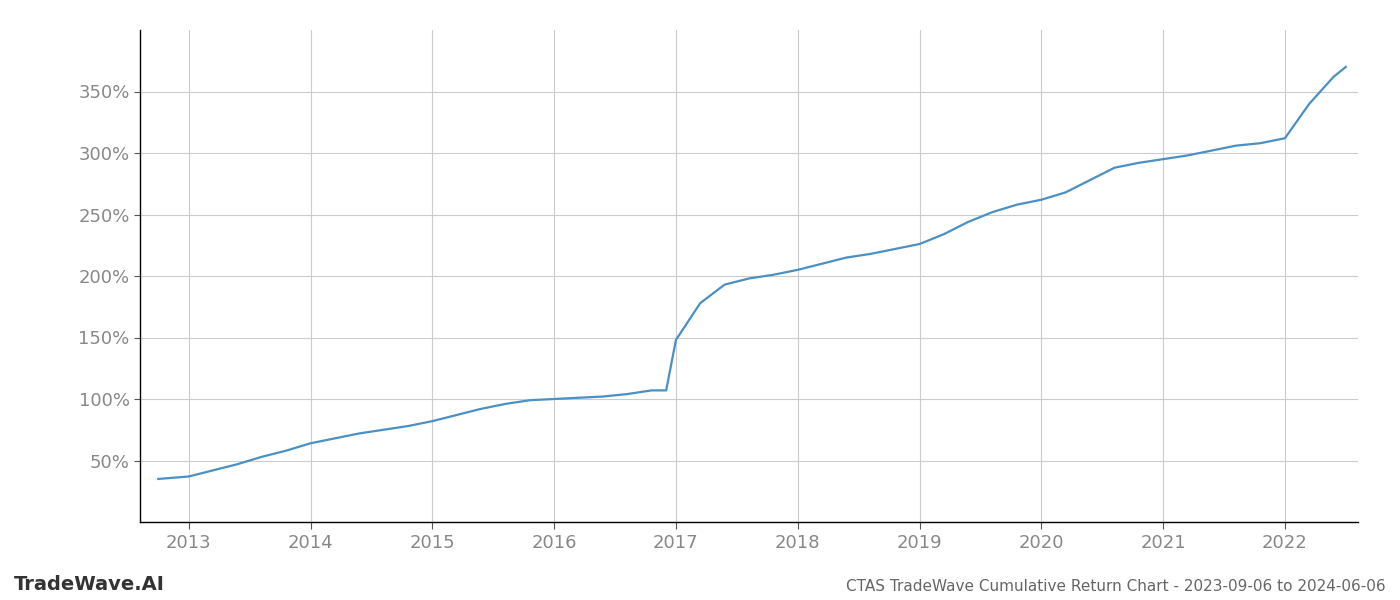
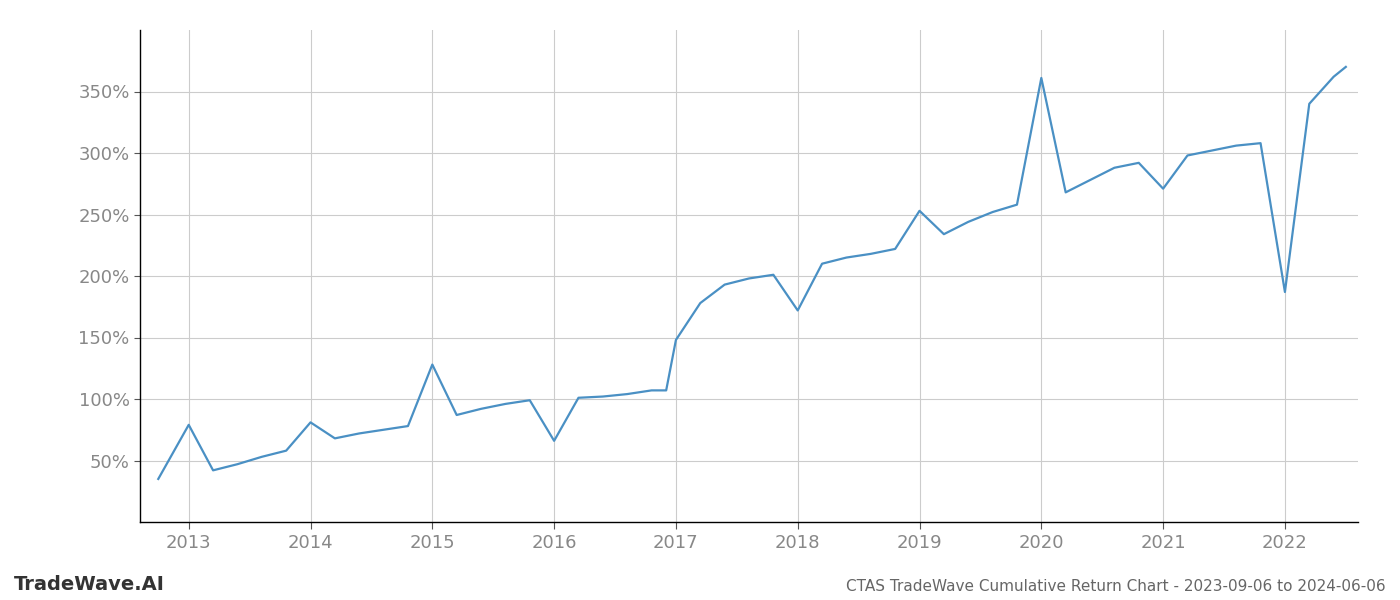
2013: 37% -> 79%
2014: 64% -> 81%
2015: 82% -> 128%
2016: 100% -> 66%
2018: 205% -> 172%
2019: 226% -> 253%
2020: 262% -> 361%
2021: 295% -> 271%
2022: 312% -> 187%
